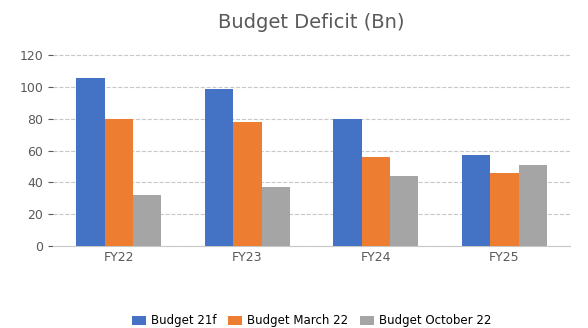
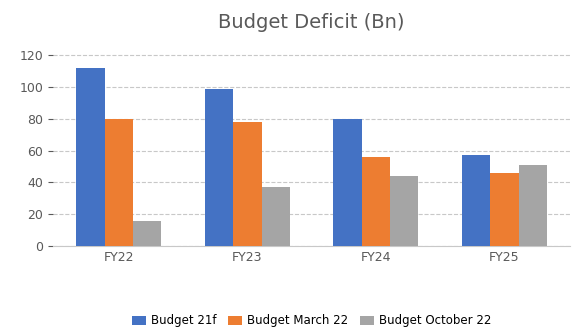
Budget 21f/FY22: 106 -> 112
Budget October 22/FY22: 32 -> 16
